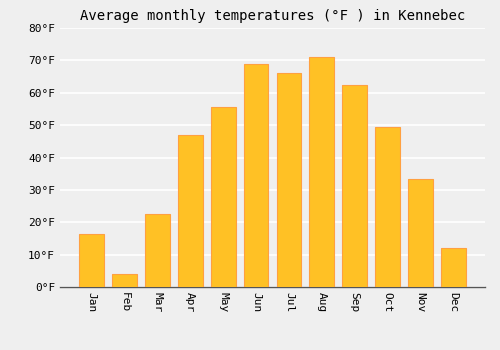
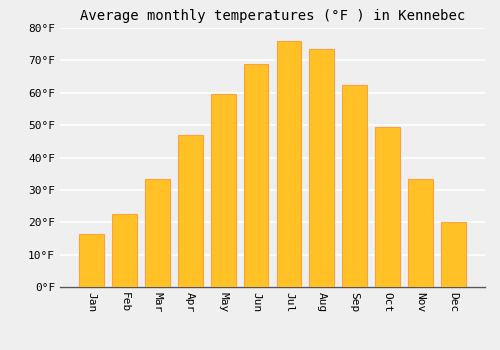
Feb: 4.0°F -> 22.5°F
Mar: 22.5°F -> 33.5°F
May: 55.5°F -> 59.5°F
Jul: 66.0°F -> 76.0°F
Aug: 71.0°F -> 73.5°F
Dec: 12.0°F -> 20.0°F
